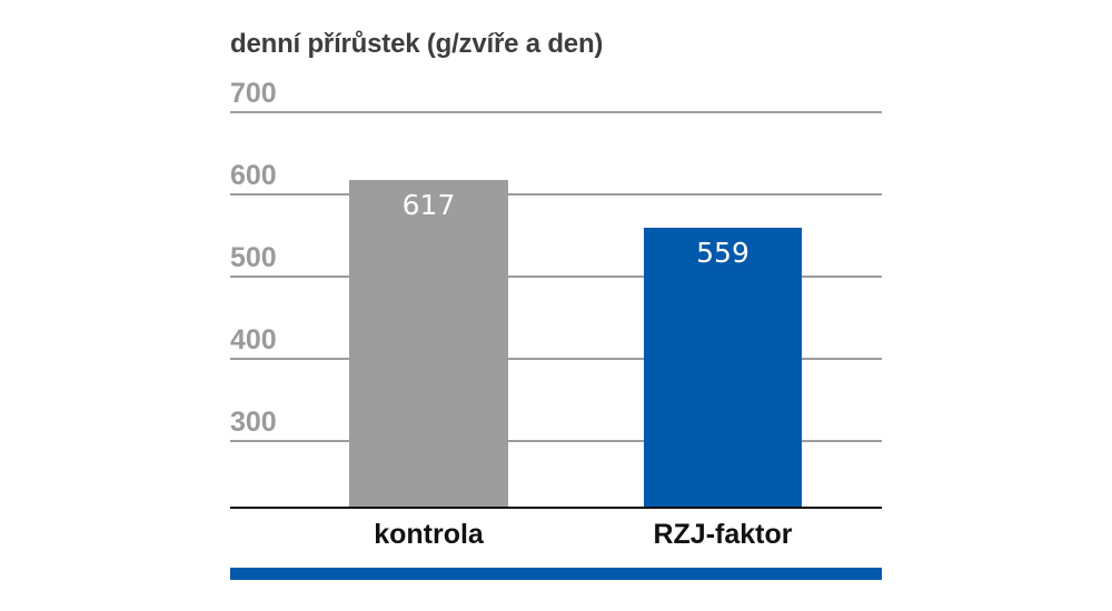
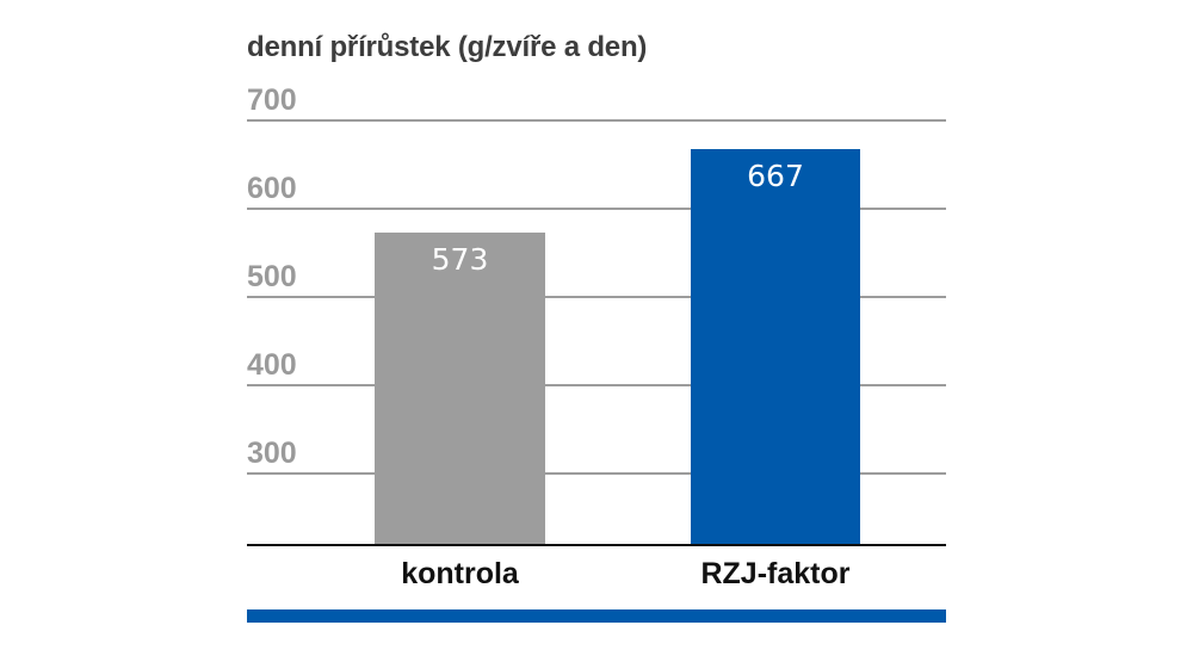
kontrola: 617 -> 573
RZJ-faktor: 559 -> 667
